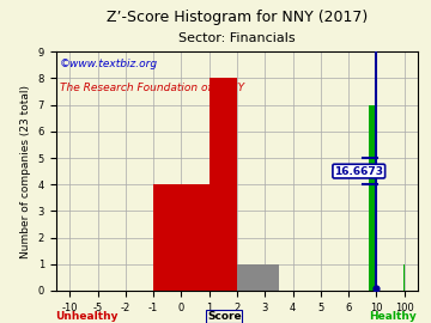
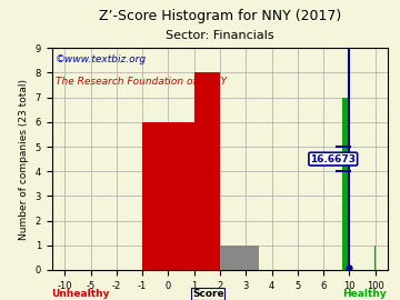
0: 4 -> 6
